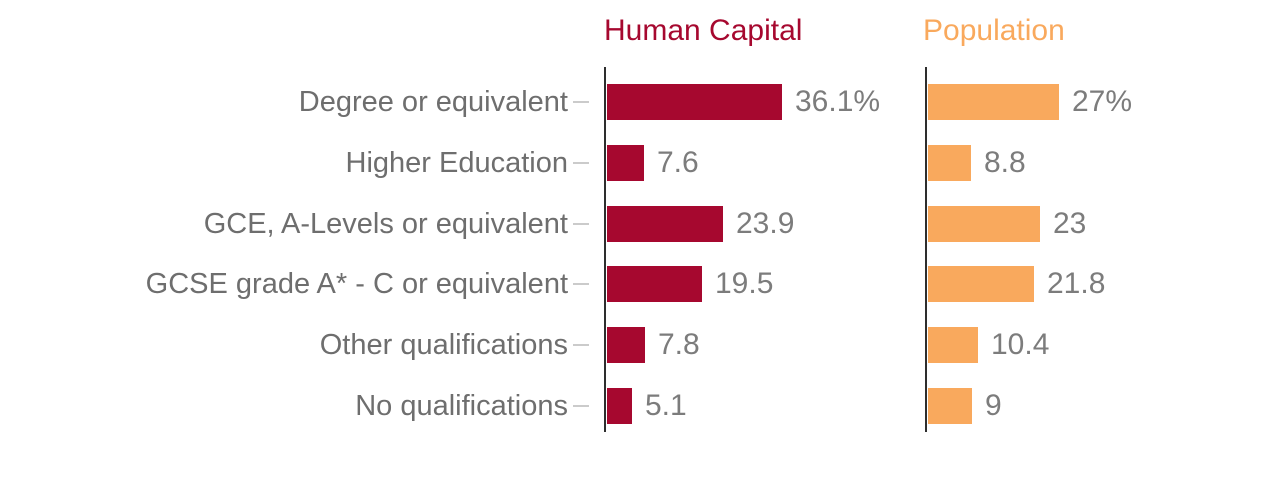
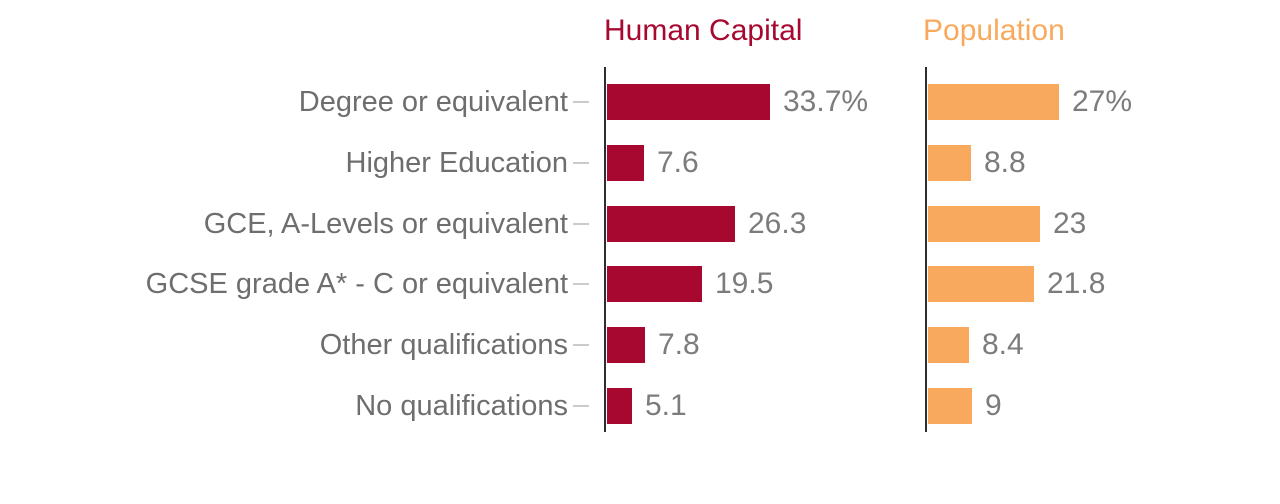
Human Capital/Degree or equivalent: 36.1% -> 33.7%
Human Capital/GCE, A-Levels or equivalent: 23.9 -> 26.3
Population/Other qualifications: 10.4 -> 8.4
